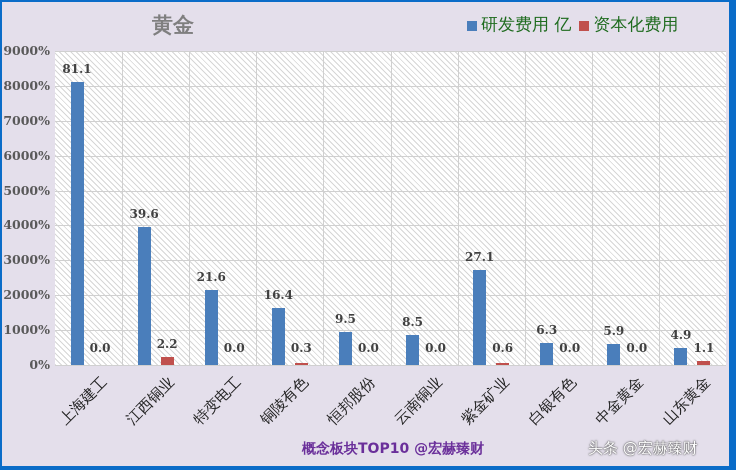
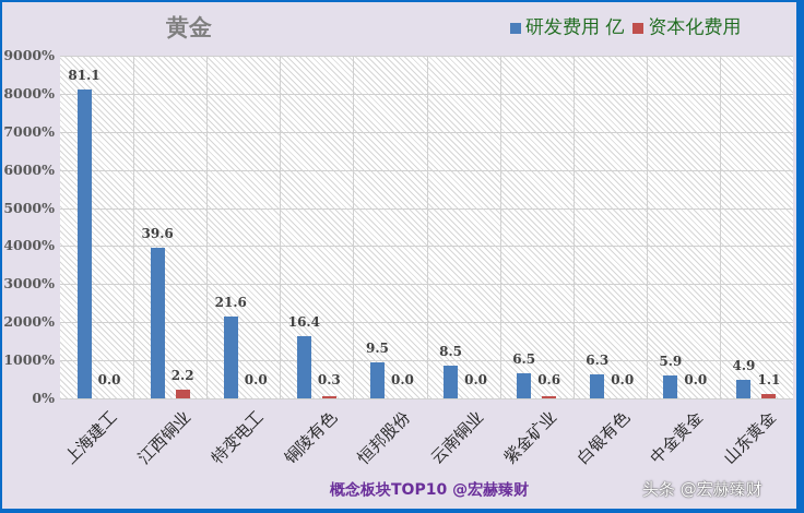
研发费用 亿/紫金矿业: 27.1 -> 6.5
